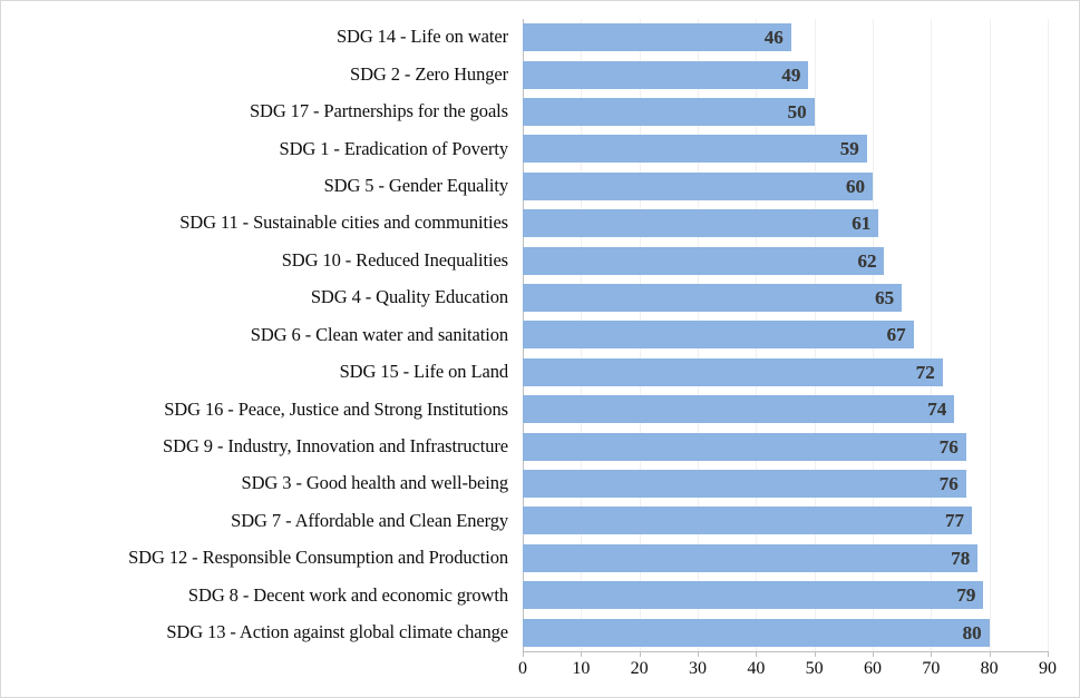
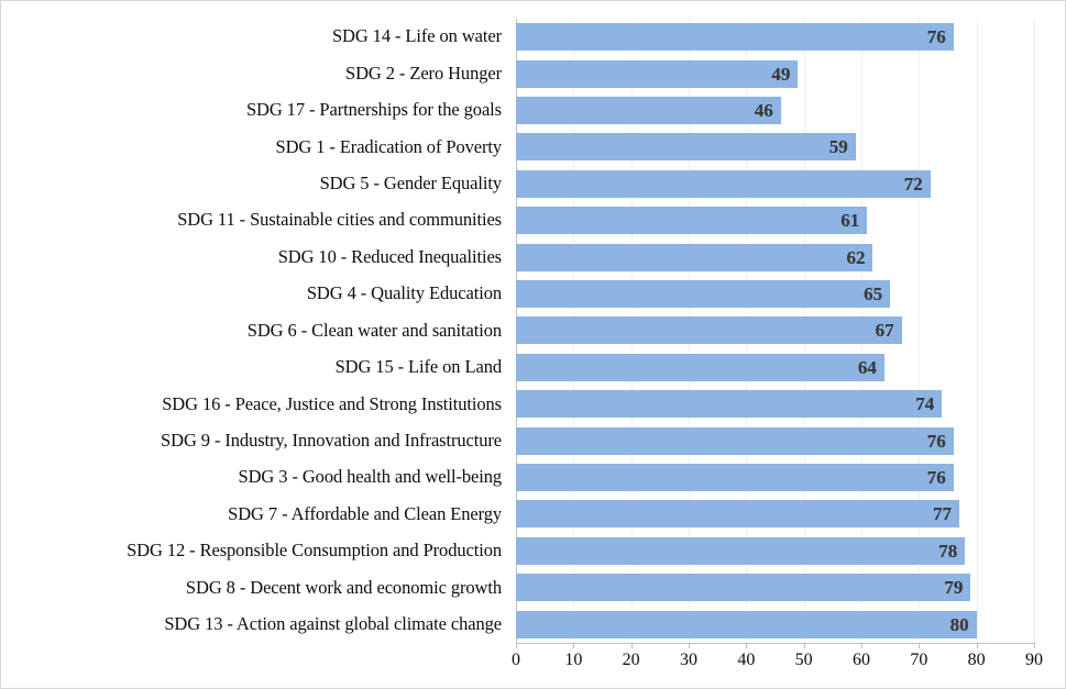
SDG 14 - Life on water: 46 -> 76
SDG 17 - Partnerships for the goals: 50 -> 46
SDG 5 - Gender Equality: 60 -> 72
SDG 15 - Life on Land: 72 -> 64
